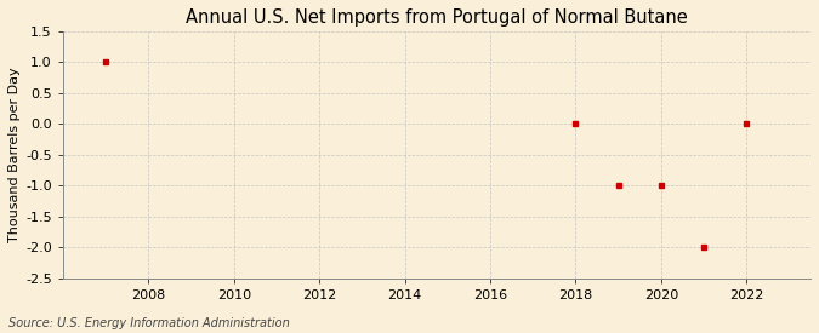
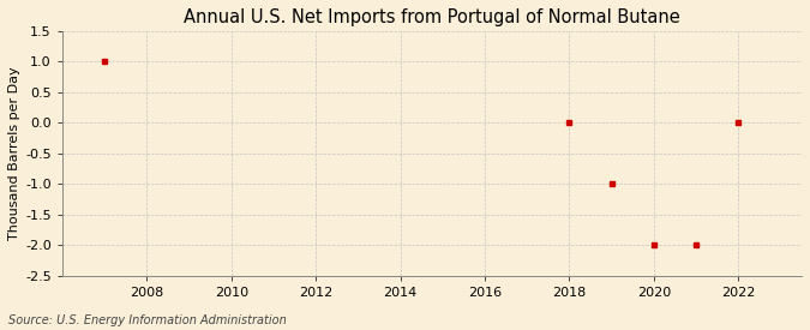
2020: -1 -> -2
